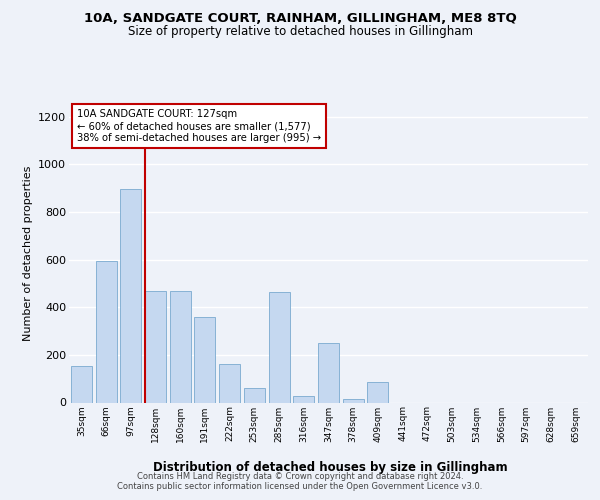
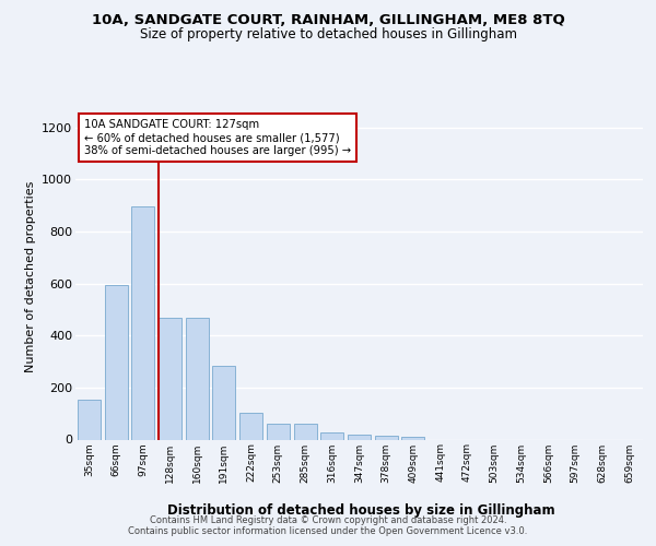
191sqm: 360 -> 285
222sqm: 160 -> 105
285sqm: 465 -> 63
347sqm: 250 -> 20
409sqm: 85 -> 10
